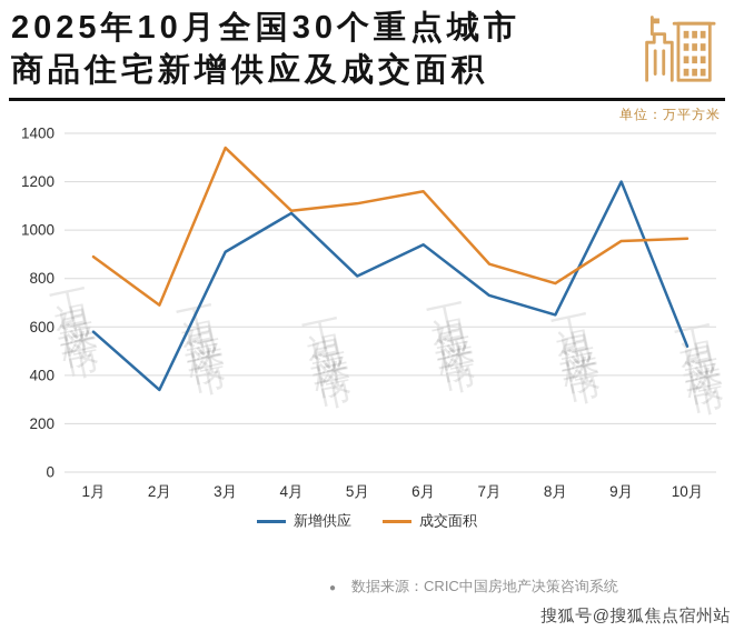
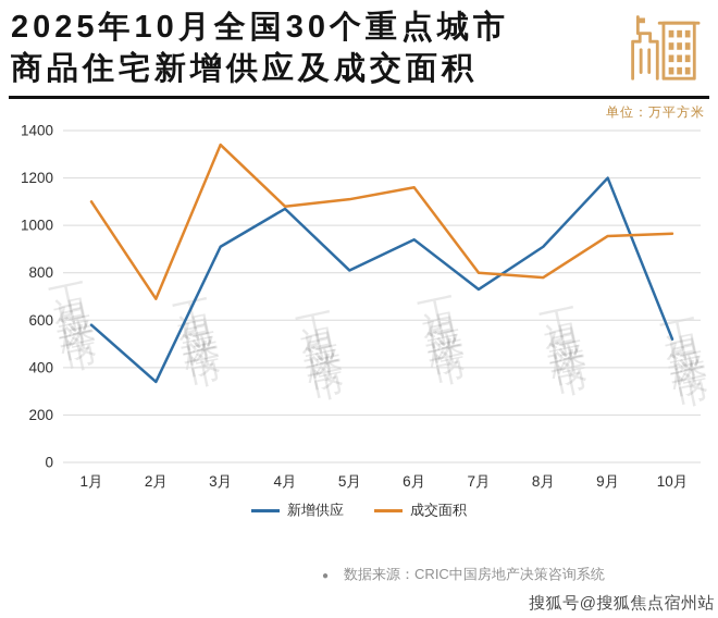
成交面积/1月: 890 -> 1100
成交面积/7月: 860 -> 800
新增供应/8月: 650 -> 910
